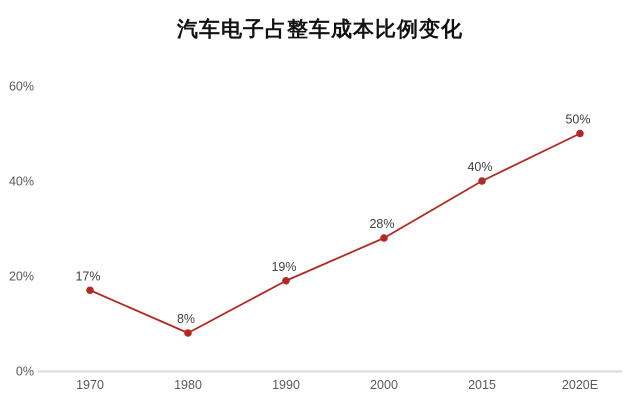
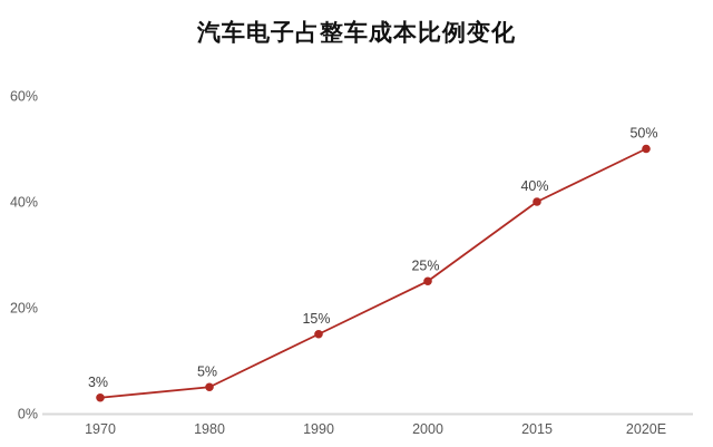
1970: 17% -> 3%
1980: 8% -> 5%
1990: 19% -> 15%
2000: 28% -> 25%
